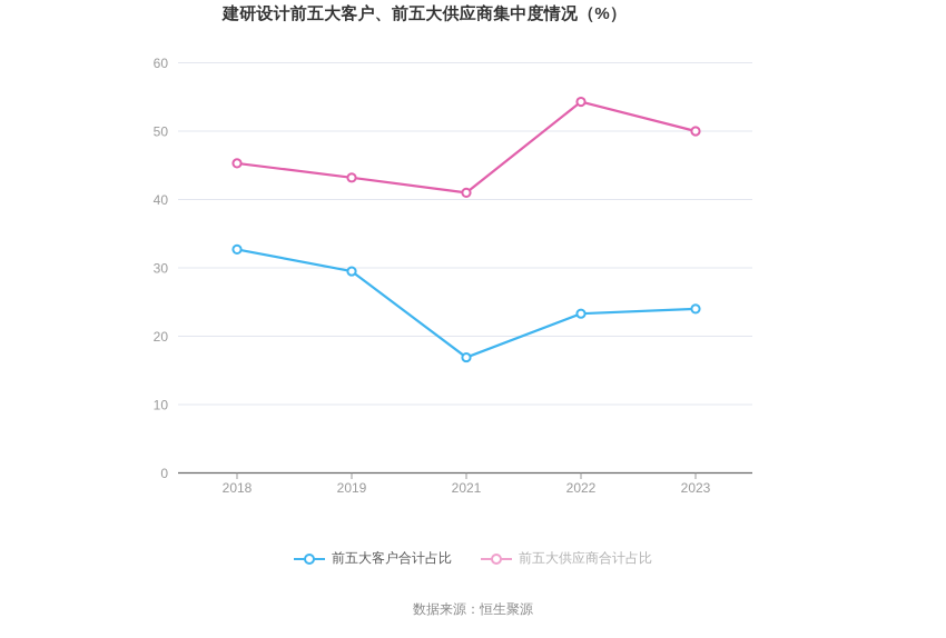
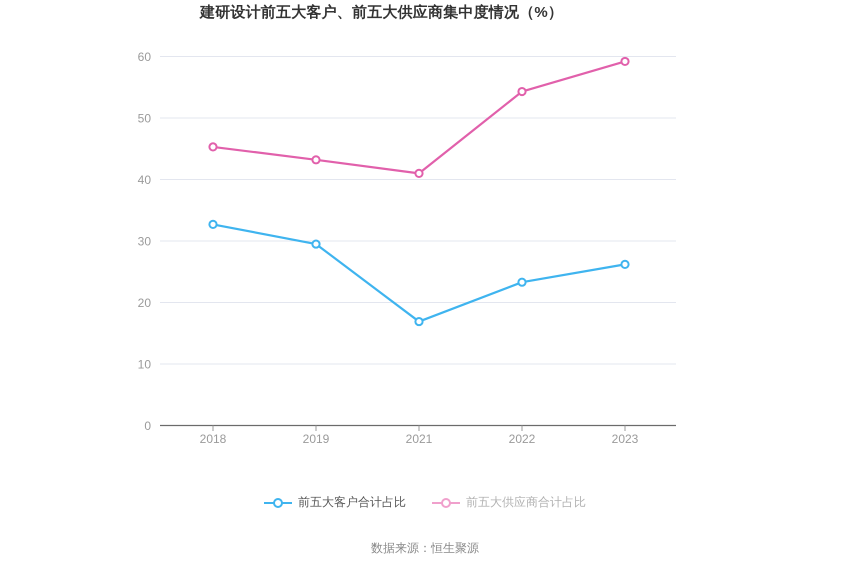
前五大客户合计占比/2023: 24 -> 26
前五大供应商合计占比/2023: 50 -> 59
